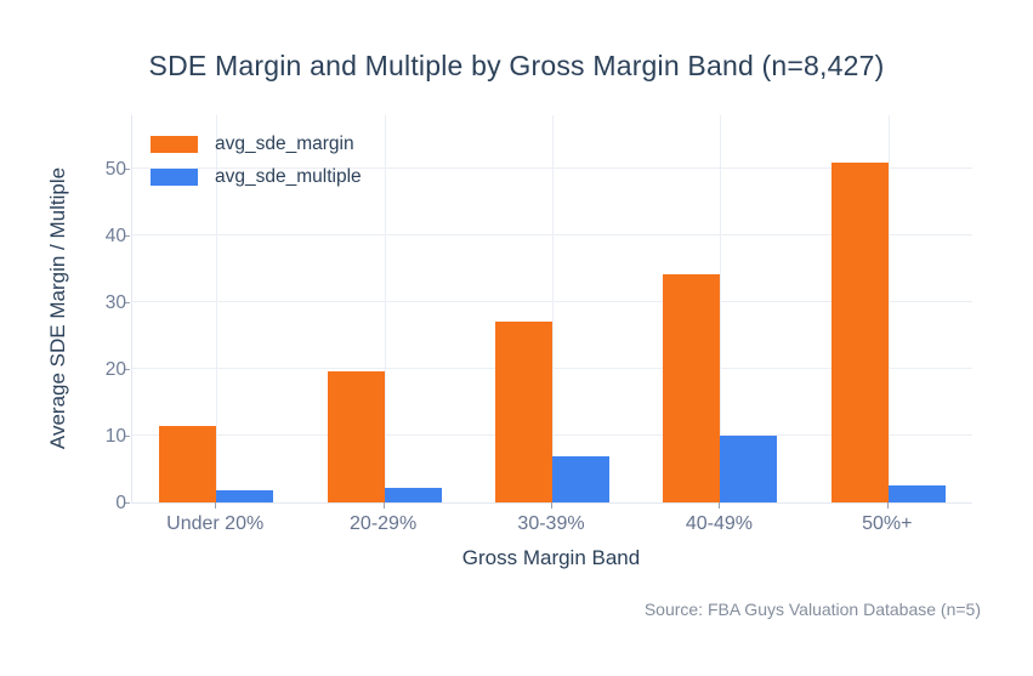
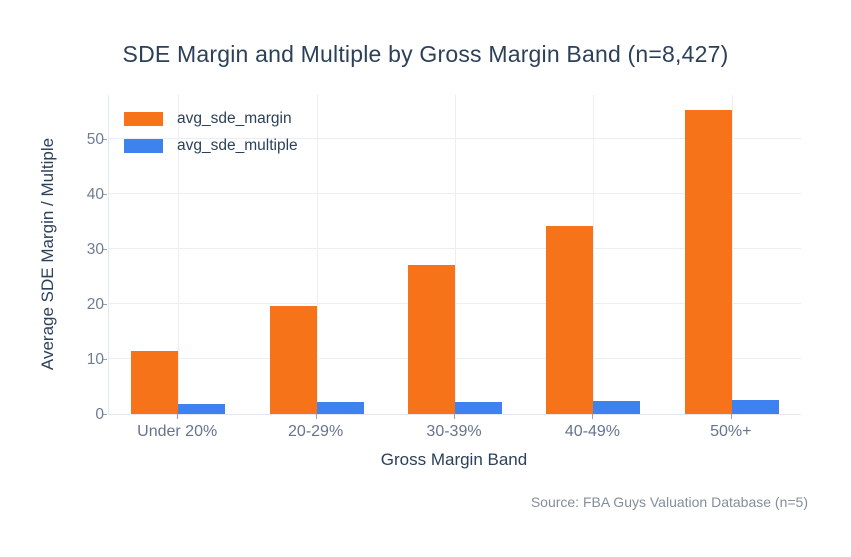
avg_sde_multiple/30-39%: 7 -> 2
avg_sde_multiple/40-49%: 10 -> 2
avg_sde_margin/50%+: 51 -> 55
